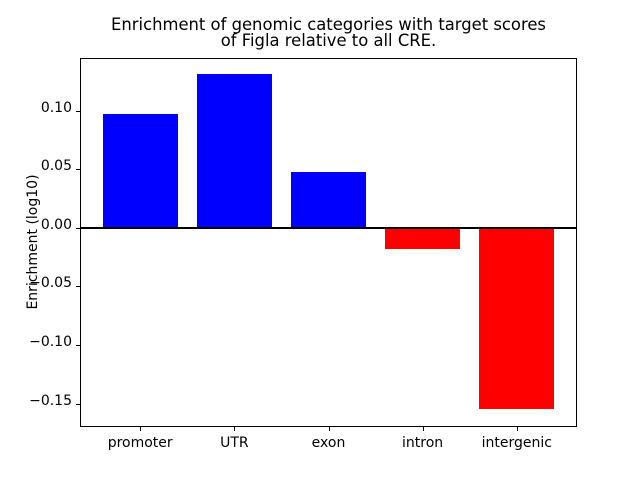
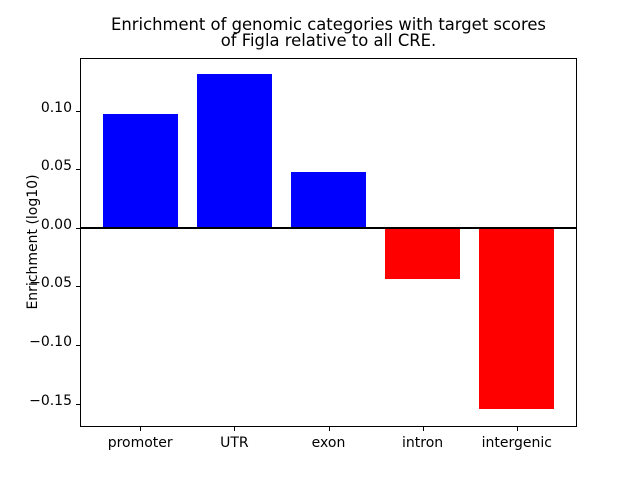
intron: -0.018 -> -0.044
